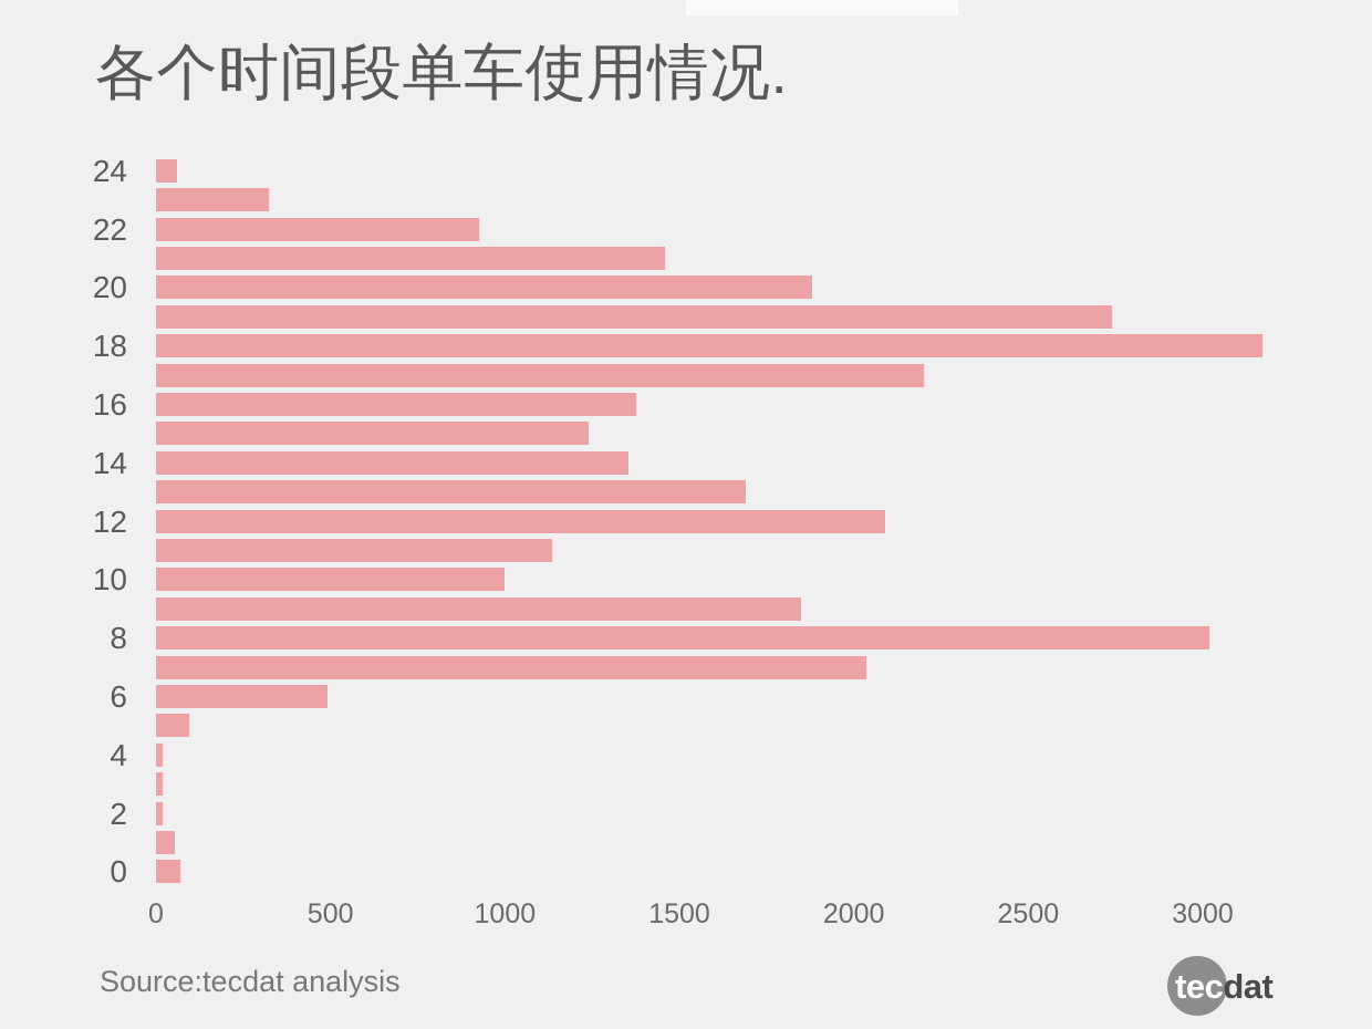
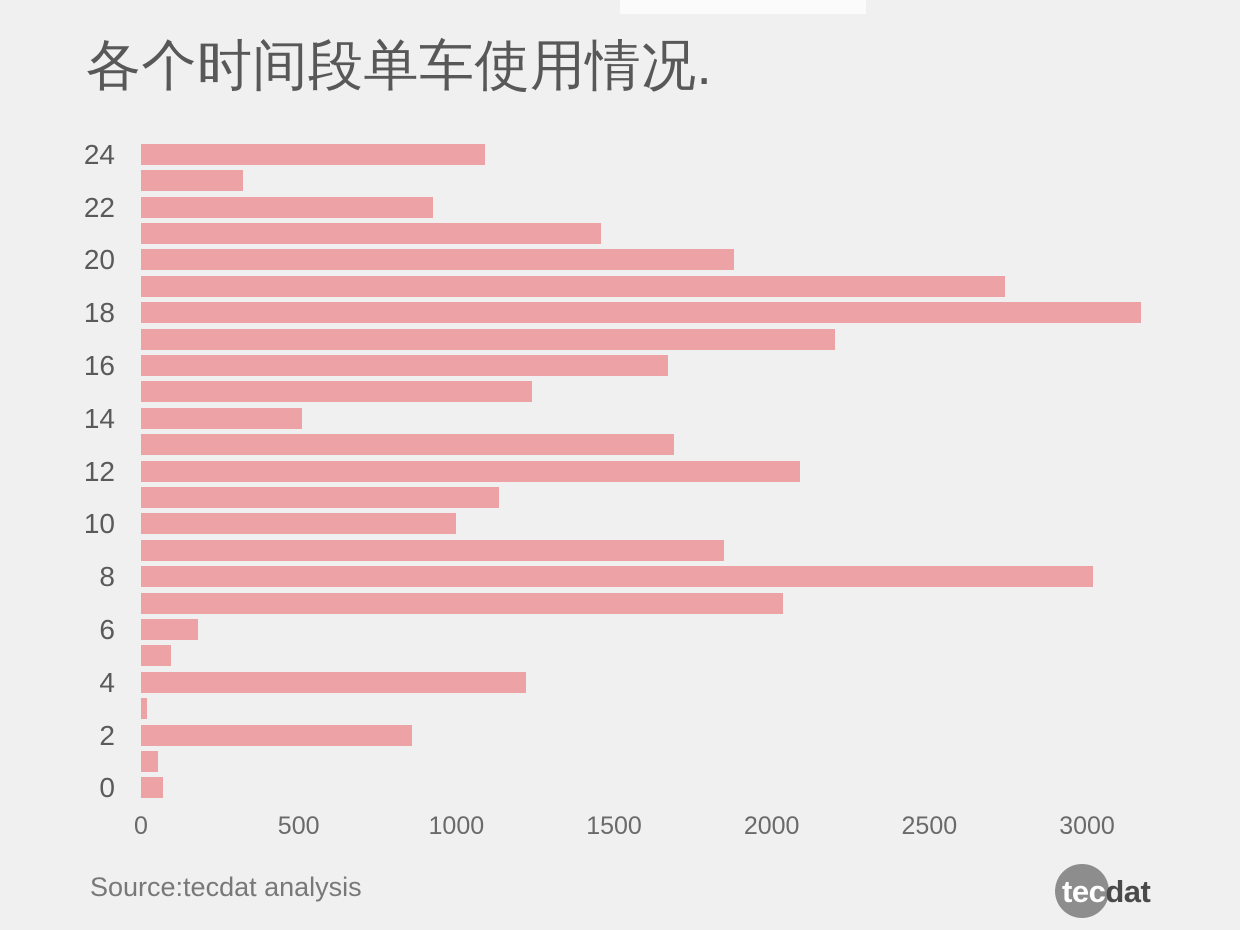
24: 60 -> 1090
16: 1380 -> 1670
14: 1360 -> 510
6: 490 -> 180
4: 20 -> 1220
2: 20 -> 860
